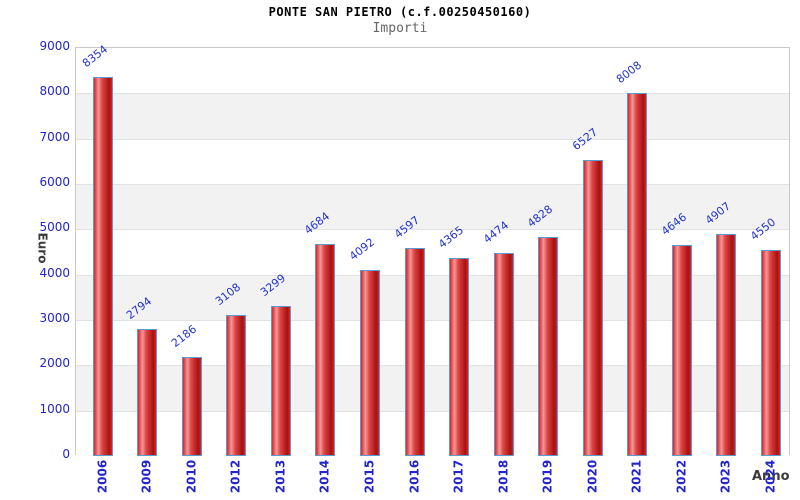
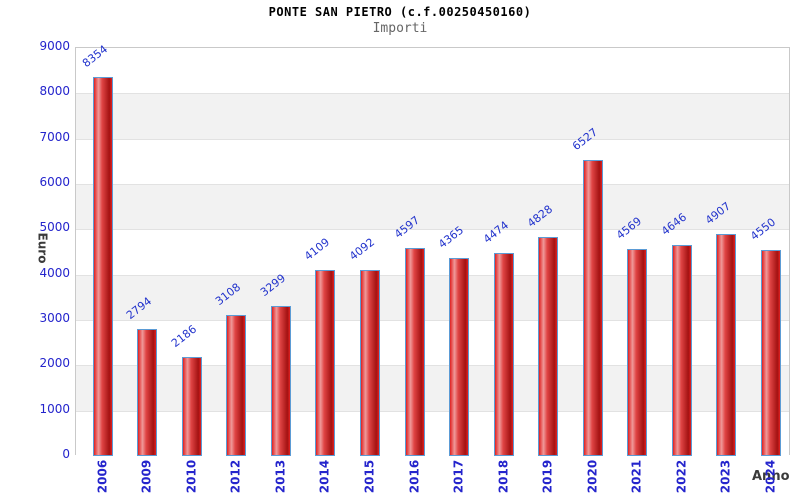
2014: 4684 -> 4109
2021: 8008 -> 4569
